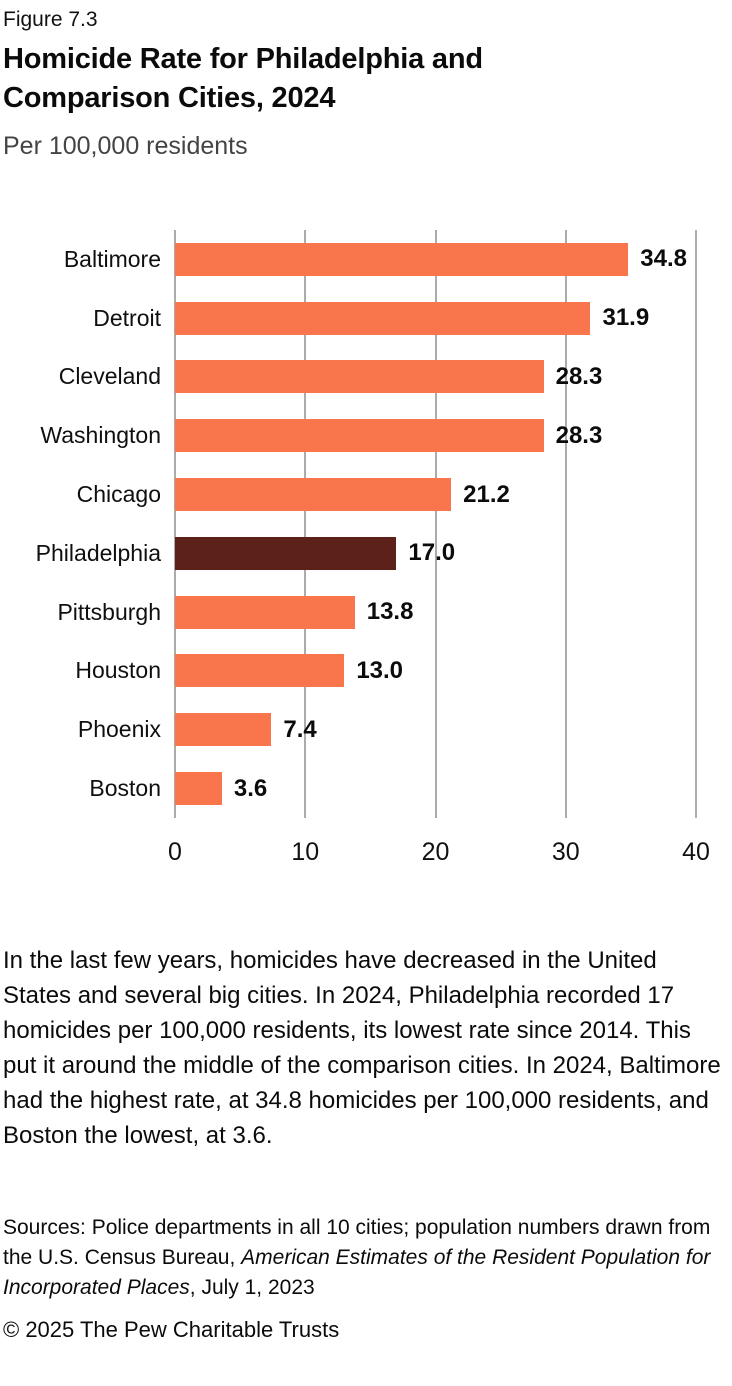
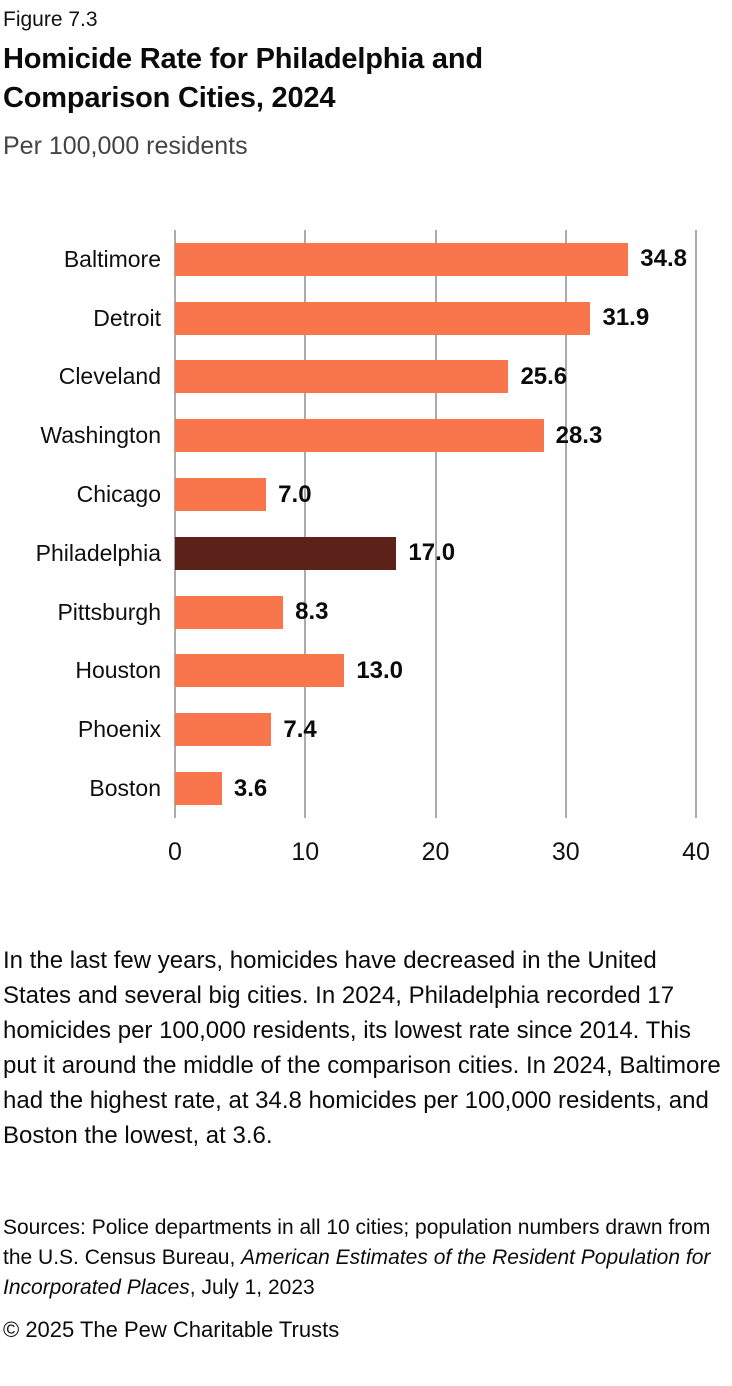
Cleveland: 28.3 -> 25.6
Chicago: 21.2 -> 7.0
Pittsburgh: 13.8 -> 8.3
